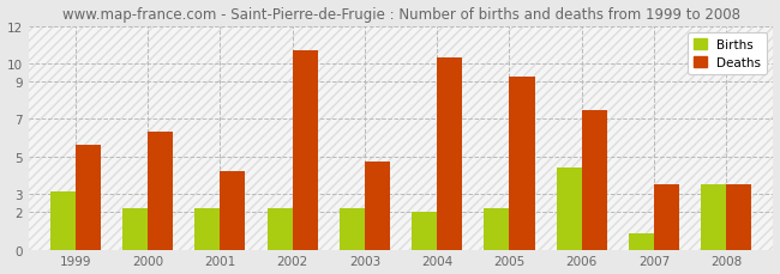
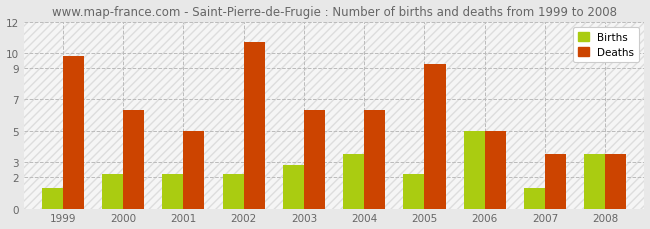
Births/1999: 3.1 -> 1.3
Deaths/1999: 5.6 -> 9.8
Deaths/2001: 4.2 -> 5.0
Births/2003: 2.2 -> 2.8
Deaths/2003: 4.7 -> 6.3
Births/2004: 2.0 -> 3.5
Deaths/2004: 10.3 -> 6.3
Births/2006: 4.4 -> 5.0
Deaths/2006: 7.5 -> 5.0
Births/2007: 0.9 -> 1.3
